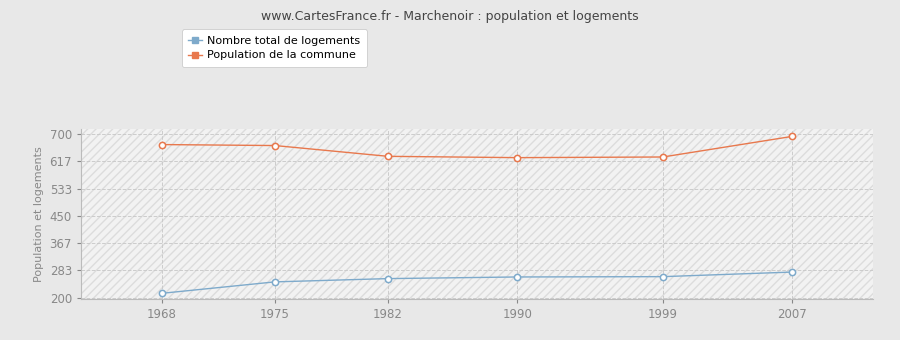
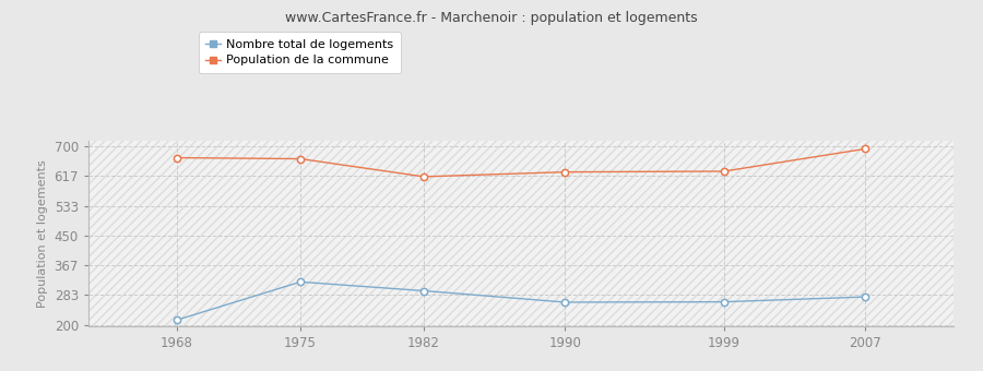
Nombre total de logements/1975: 248 -> 320
Nombre total de logements/1982: 258 -> 295
Population de la commune/1982: 632 -> 615
